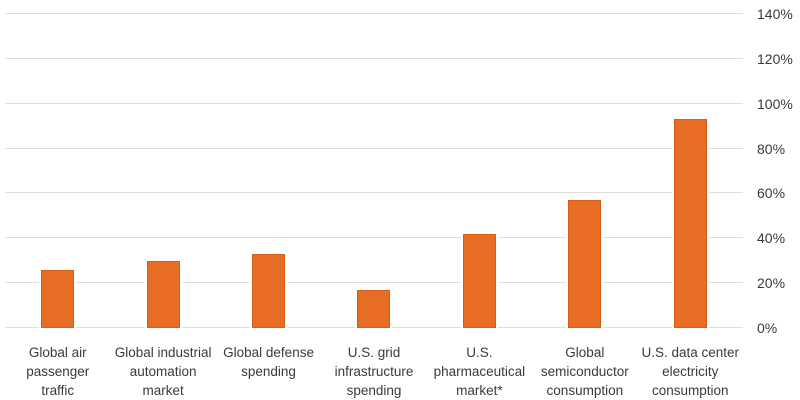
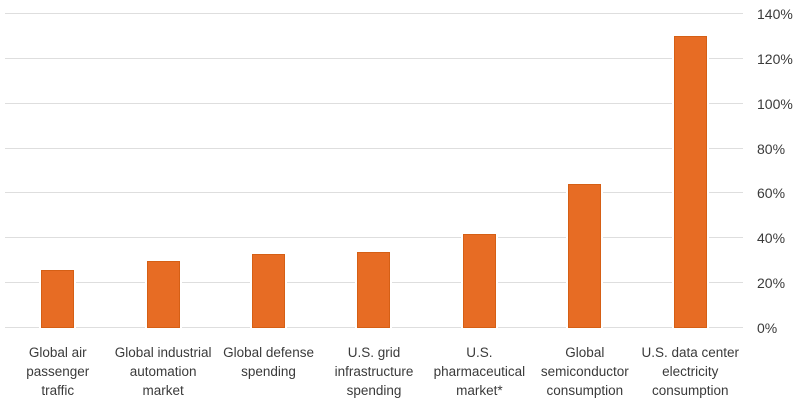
U.S. grid infrastructure spending: 17% -> 34%
Global semiconductor consumption: 57% -> 64%
U.S. data center electricity consumption: 93% -> 130%
